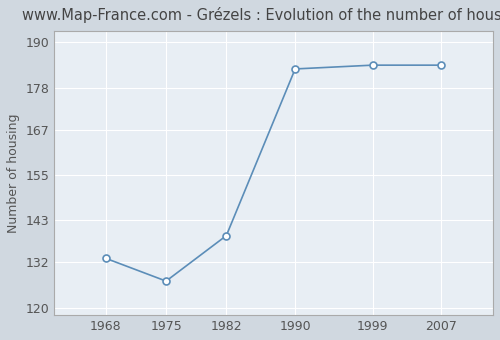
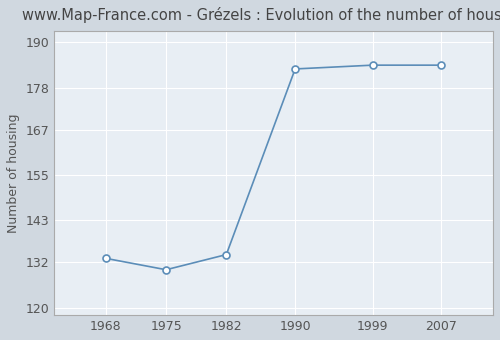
1975: 127 -> 130
1982: 139 -> 134
